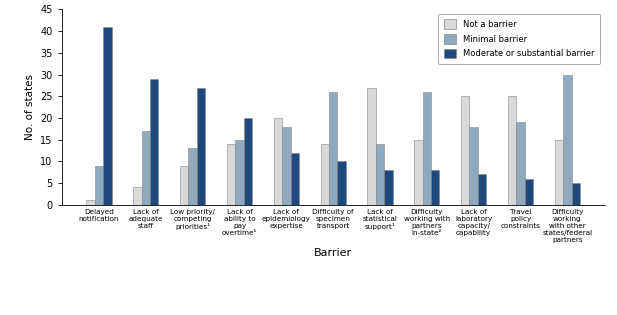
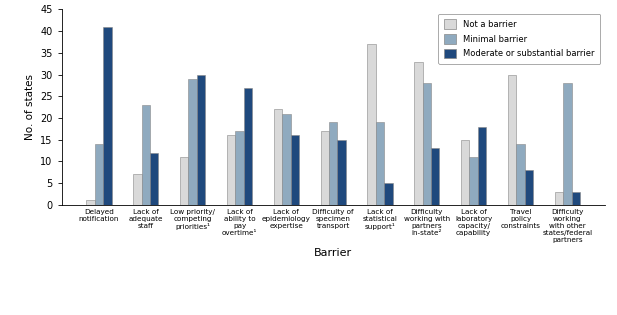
Minimal barrier/Delayed notification: 9 -> 14
Not a barrier/Lack of adequate staff: 4 -> 7
Minimal barrier/Lack of adequate staff: 17 -> 23
Moderate or substantial barrier/Lack of adequate staff: 29 -> 12
Not a barrier/Low priority/ competing priorities¹: 9 -> 11
Minimal barrier/Low priority/ competing priorities¹: 13 -> 29
Moderate or substantial barrier/Low priority/ competing priorities¹: 27 -> 30
Not a barrier/Lack of ability to pay overtime¹: 14 -> 16
Minimal barrier/Lack of ability to pay overtime¹: 15 -> 17
Moderate or substantial barrier/Lack of ability to pay overtime¹: 20 -> 27
Not a barrier/Lack of epidemiology expertise: 20 -> 22
Minimal barrier/Lack of epidemiology expertise: 18 -> 21
Moderate or substantial barrier/Lack of epidemiology expertise: 12 -> 16
Not a barrier/Difficulty of specimen transport: 14 -> 17
Minimal barrier/Difficulty of specimen transport: 26 -> 19
Moderate or substantial barrier/Difficulty of specimen transport: 10 -> 15
Not a barrier/Lack of statistical support¹: 27 -> 37
Minimal barrier/Lack of statistical support¹: 14 -> 19
Moderate or substantial barrier/Lack of statistical support¹: 8 -> 5
Not a barrier/Difficulty working with partners in-state²: 15 -> 33
Minimal barrier/Difficulty working with partners in-state²: 26 -> 28
Moderate or substantial barrier/Difficulty working with partners in-state²: 8 -> 13
Not a barrier/Lack of laboratory capacity/ capability: 25 -> 15
Minimal barrier/Lack of laboratory capacity/ capability: 18 -> 11
Moderate or substantial barrier/Lack of laboratory capacity/ capability: 7 -> 18
Not a barrier/Travel policy constraints: 25 -> 30
Minimal barrier/Travel policy constraints: 19 -> 14
Moderate or substantial barrier/Travel policy constraints: 6 -> 8
Not a barrier/Difficulty working with other states/federal partners: 15 -> 3
Minimal barrier/Difficulty working with other states/federal partners: 30 -> 28
Moderate or substantial barrier/Difficulty working with other states/federal partners: 5 -> 3
